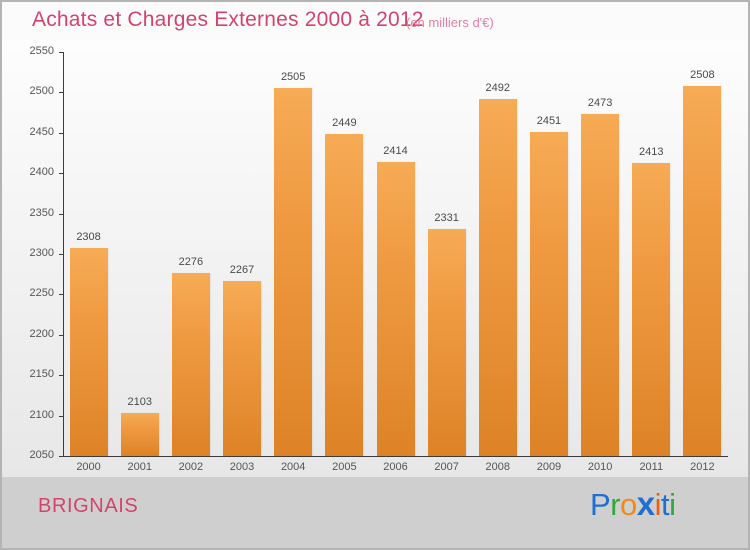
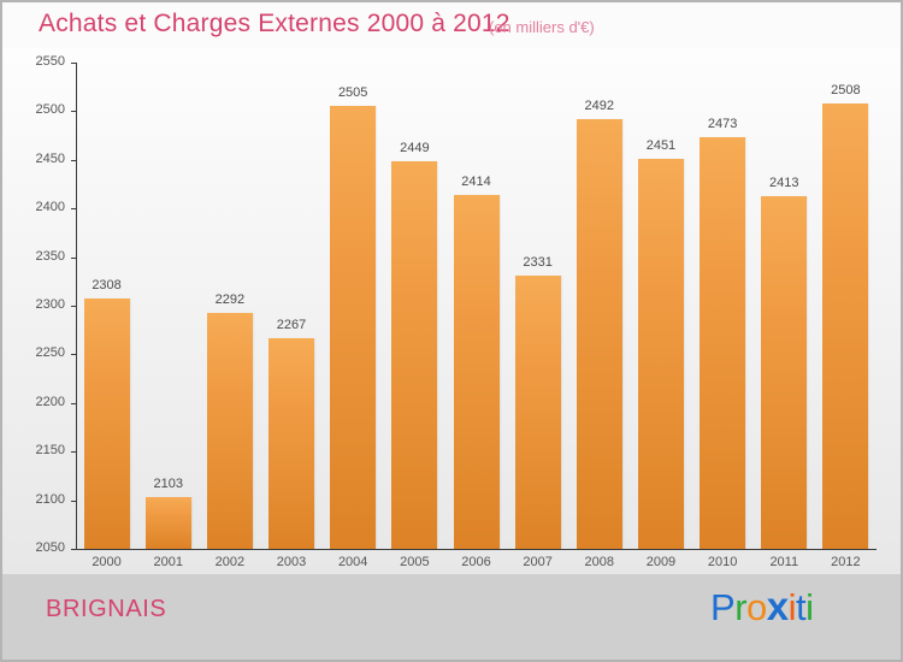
2002: 2276 -> 2292
